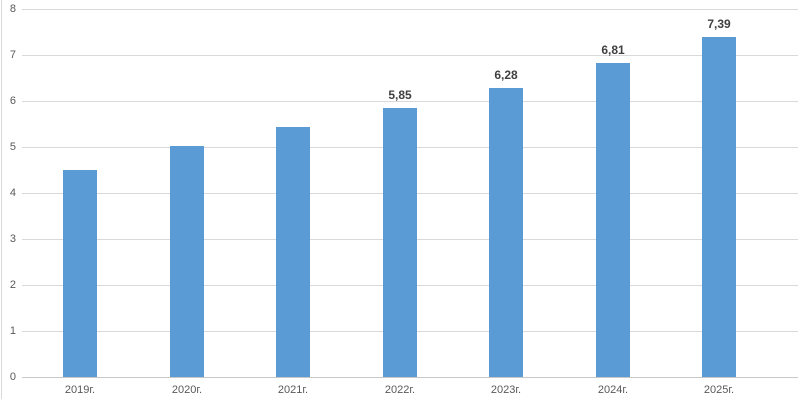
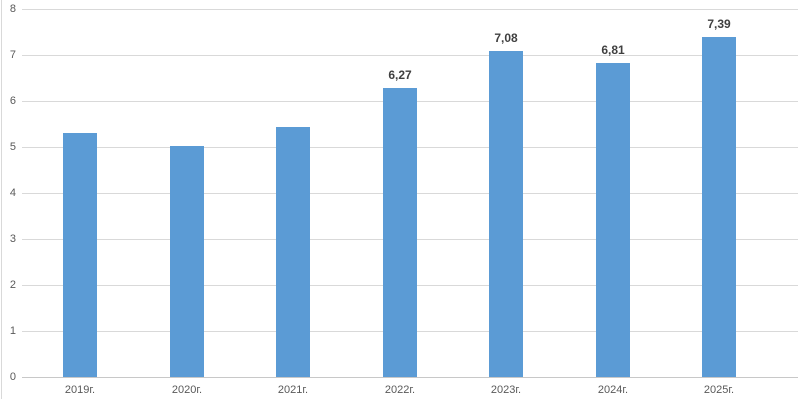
2019г.: 4.5 -> 5.3
2022г.: 5,85 -> 6,27
2023г.: 6,28 -> 7,08
